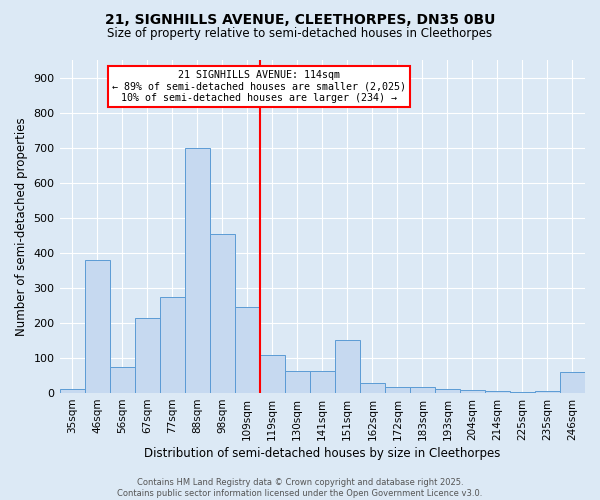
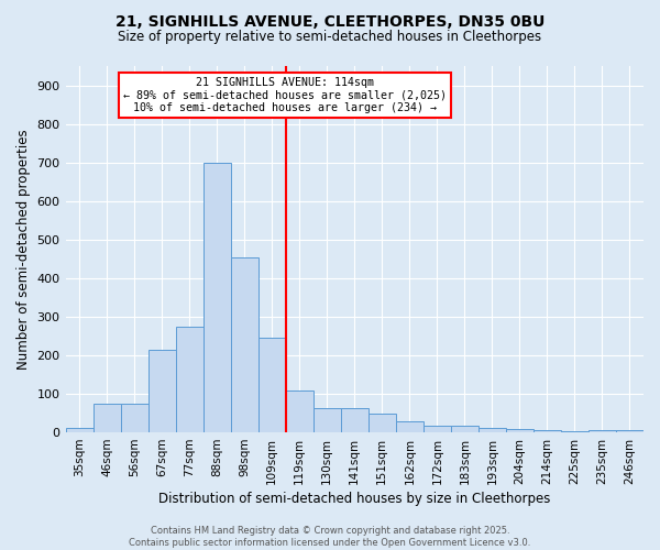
46sqm: 380 -> 75
151sqm: 150 -> 50
246sqm: 60 -> 5
